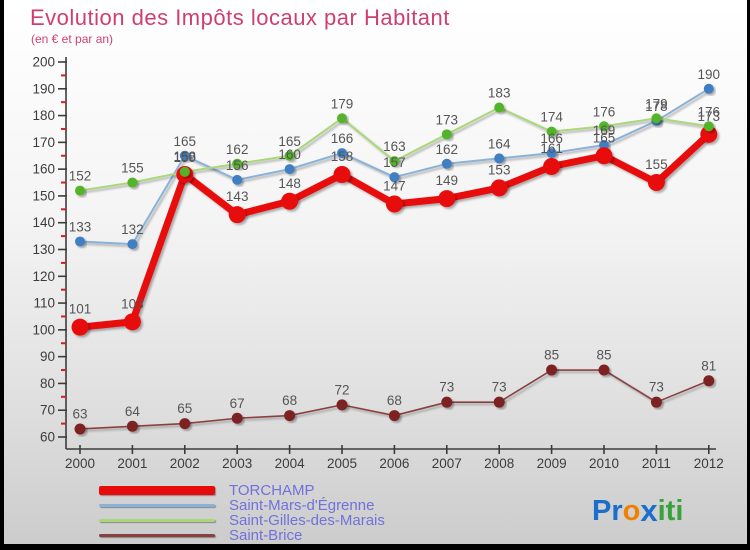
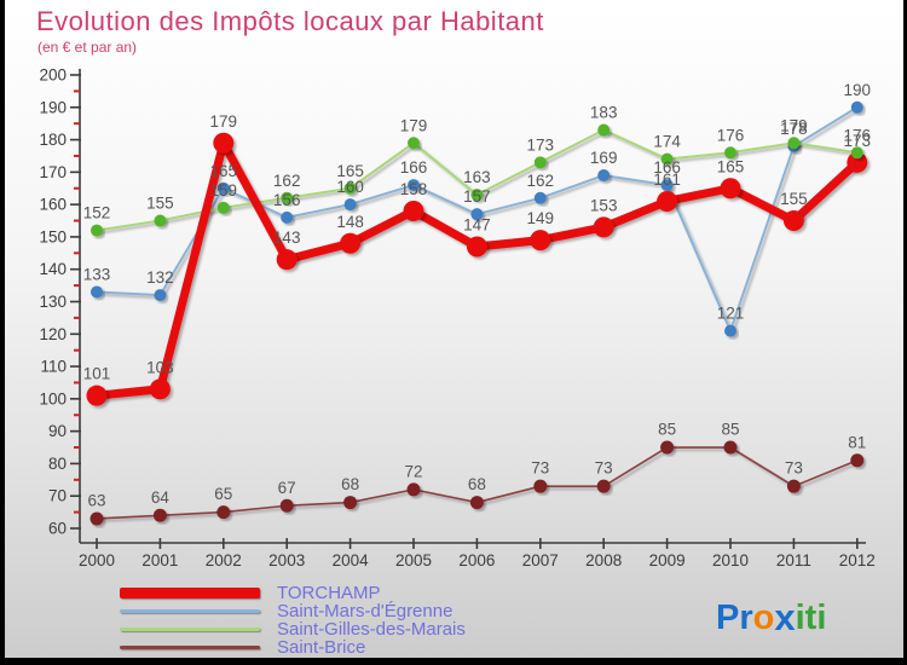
TORCHAMP/2002: 158 -> 179
Saint-Mars-d'Égrenne/2008: 164 -> 169
Saint-Mars-d'Égrenne/2010: 169 -> 121
